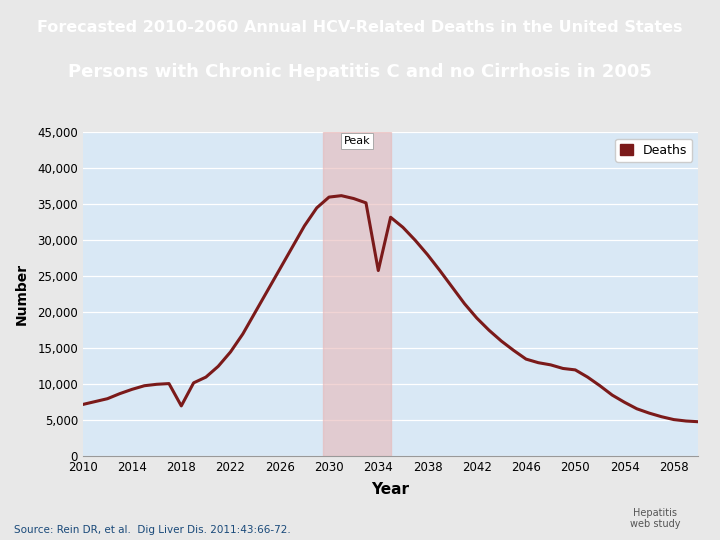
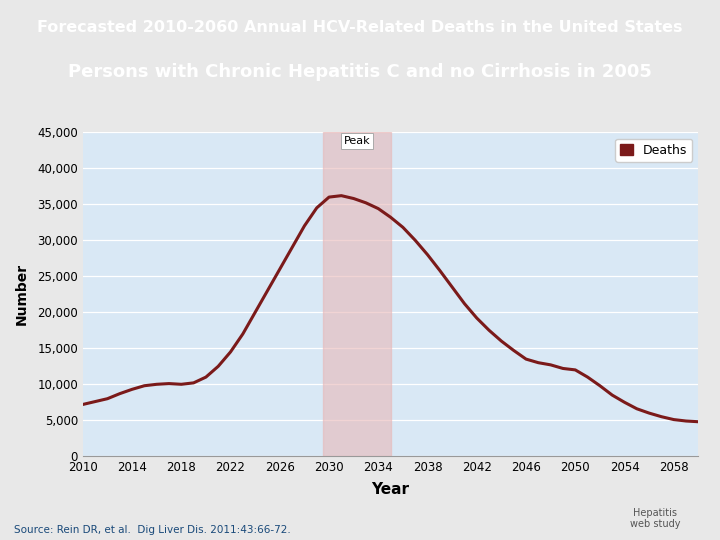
2018: 7,000 -> 10,000
2034: 25,800 -> 34,400
